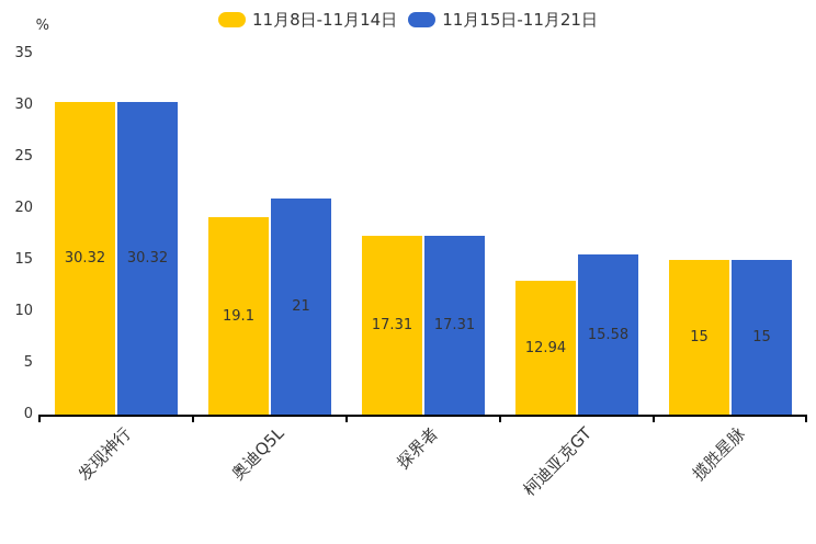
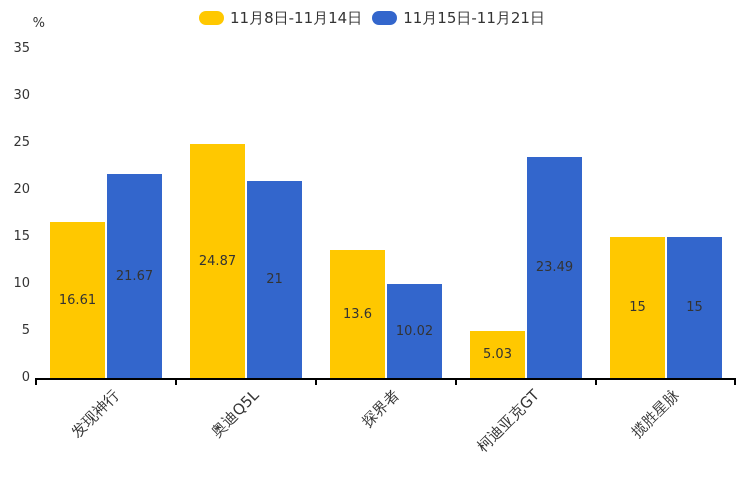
11月8日-11月14日/发现神行: 30.32 -> 16.61
11月15日-11月21日/发现神行: 30.32 -> 21.67
11月8日-11月14日/奥迪Q5L: 19.1 -> 24.87
11月8日-11月14日/探界者: 17.31 -> 13.6
11月15日-11月21日/探界者: 17.31 -> 10.02
11月8日-11月14日/柯迪亚克GT: 12.94 -> 5.03
11月15日-11月21日/柯迪亚克GT: 15.58 -> 23.49
